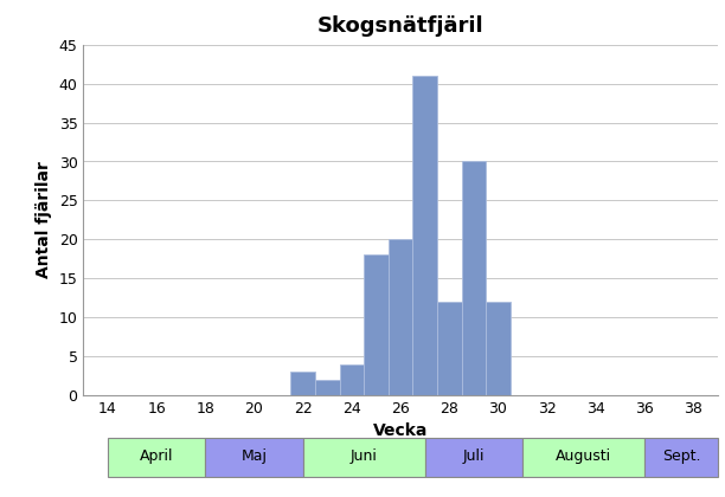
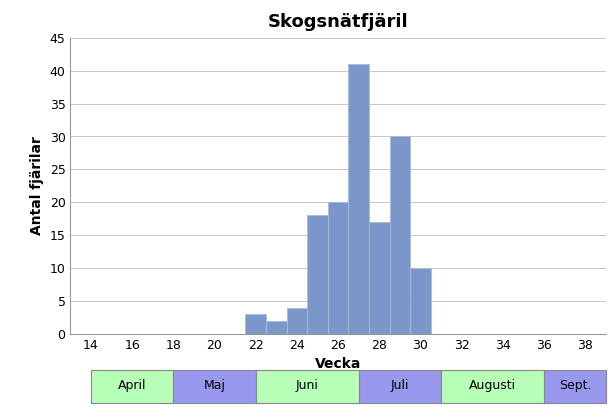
28: 12 -> 17
30: 12 -> 10
